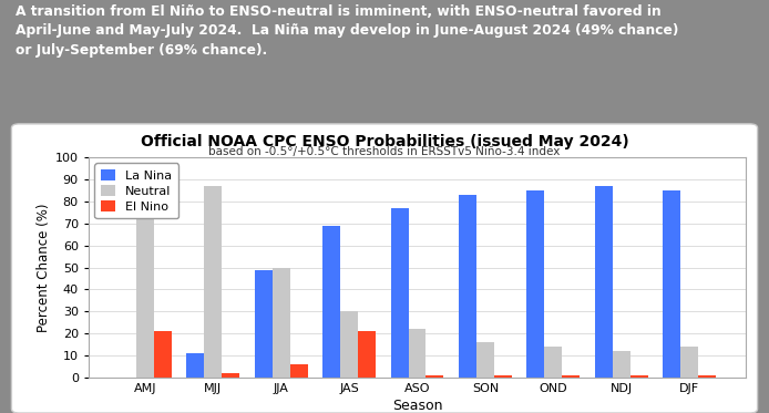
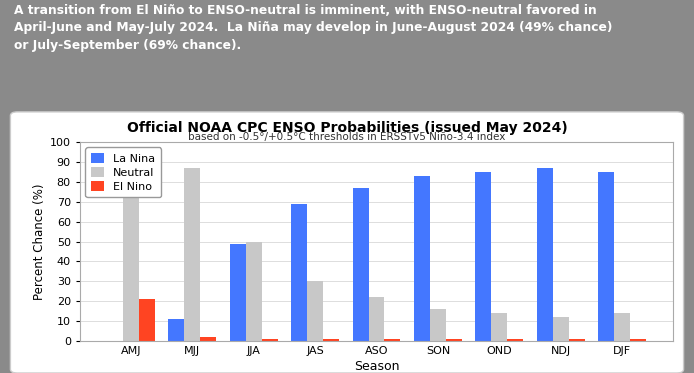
El Nino/JJA: 6 -> 1
El Nino/JAS: 21 -> 1
